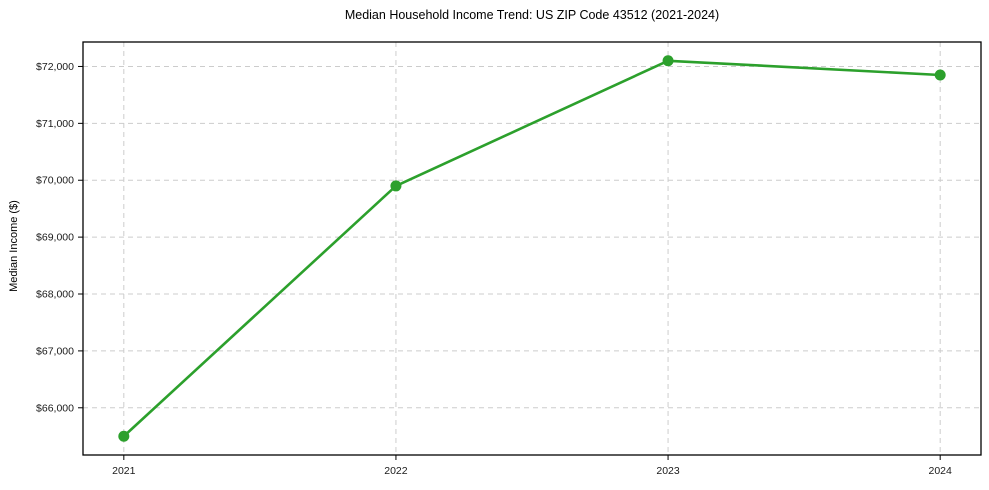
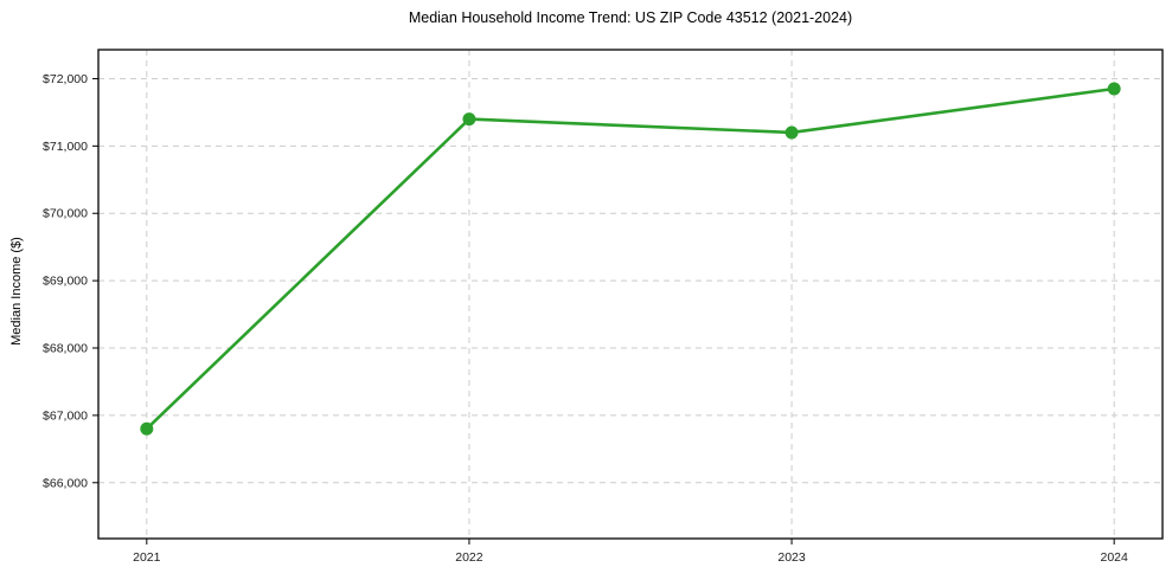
2021: $65500 -> $66800
2022: $69900 -> $71400
2023: $72100 -> $71200
